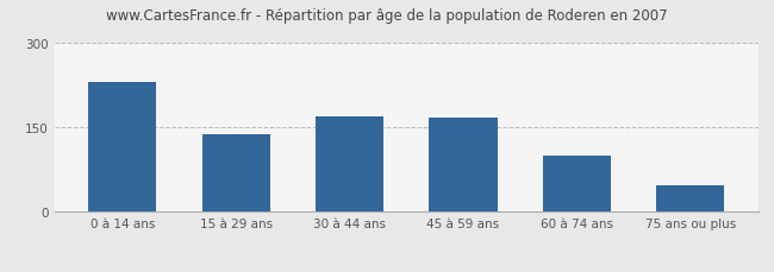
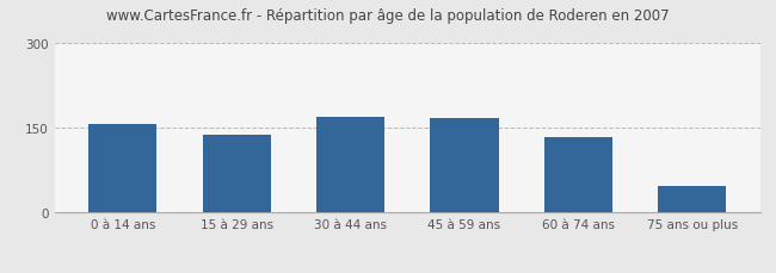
0 à 14 ans: 230 -> 157
60 à 74 ans: 100 -> 134
